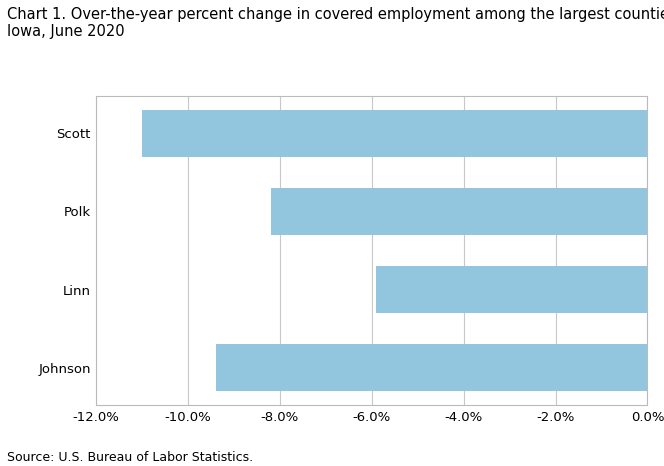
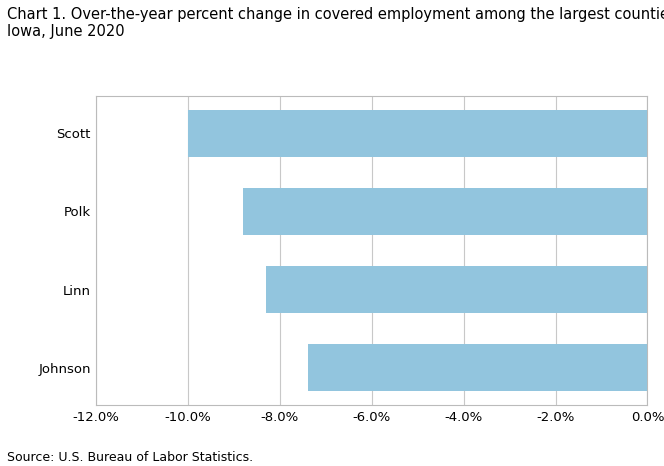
Scott: -11.0% -> -10.0%
Polk: -8.2% -> -8.8%
Linn: -5.9% -> -8.3%
Johnson: -9.4% -> -7.4%
